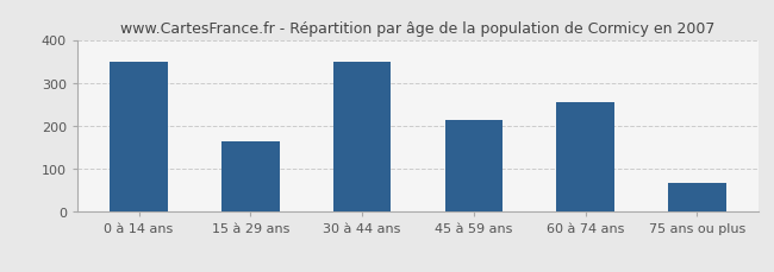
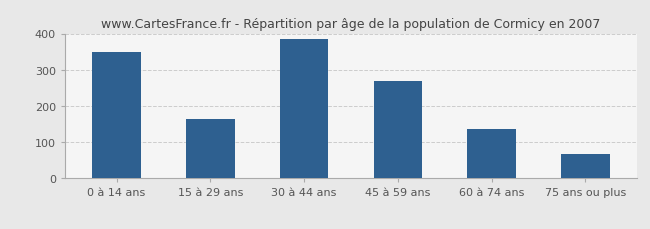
30 à 44 ans: 350 -> 385
45 à 59 ans: 215 -> 270
60 à 74 ans: 255 -> 137
